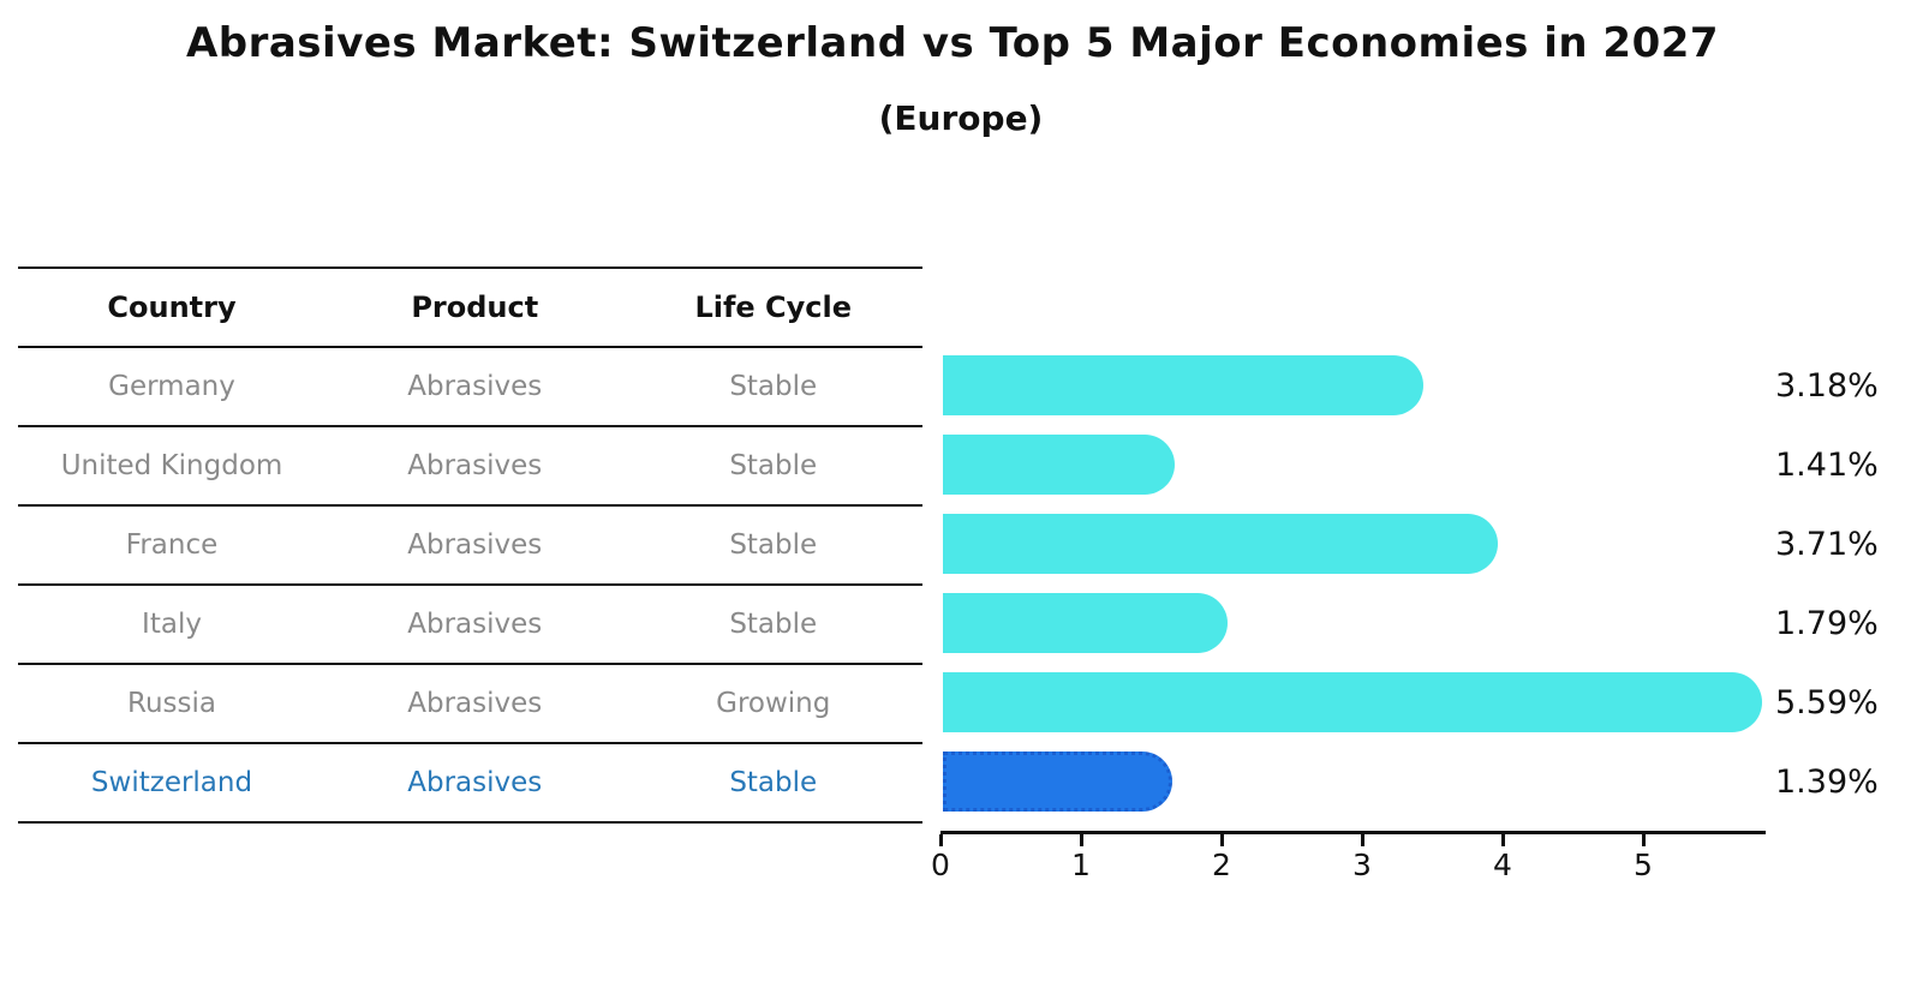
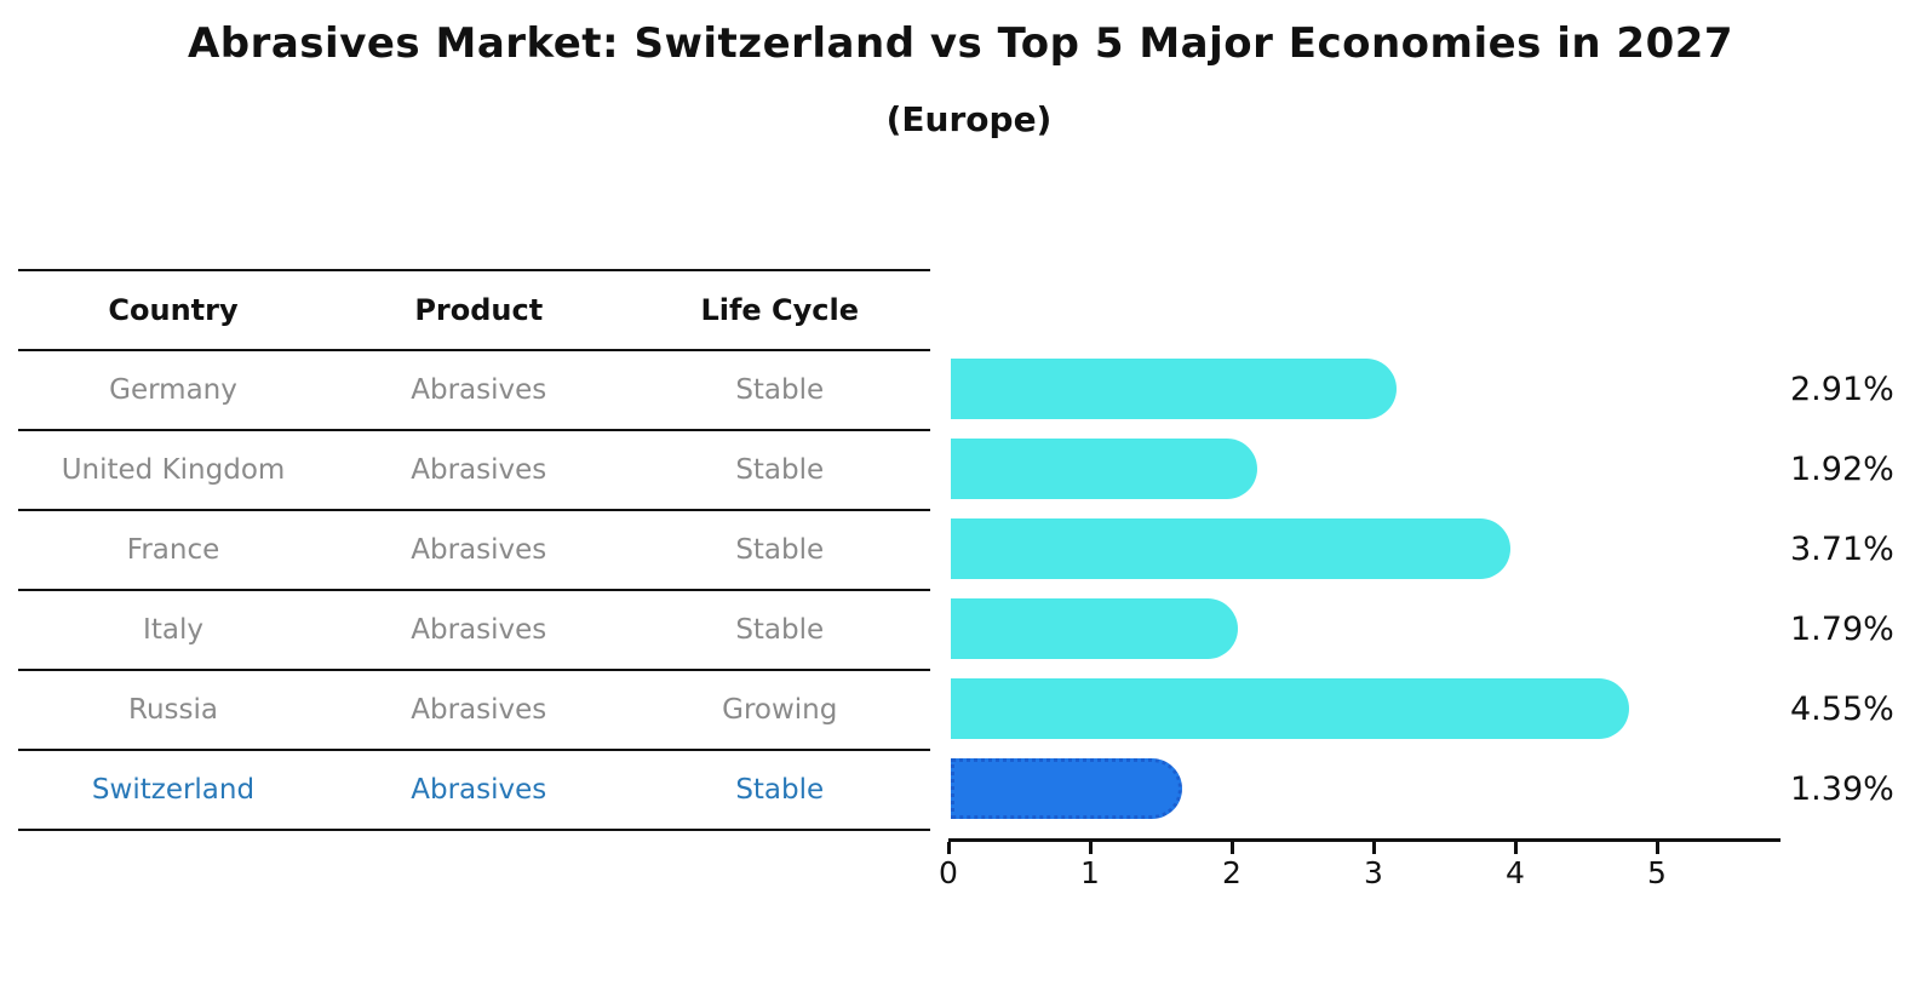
Germany: 3.18% -> 2.91%
United Kingdom: 1.41% -> 1.92%
Russia: 5.59% -> 4.55%
